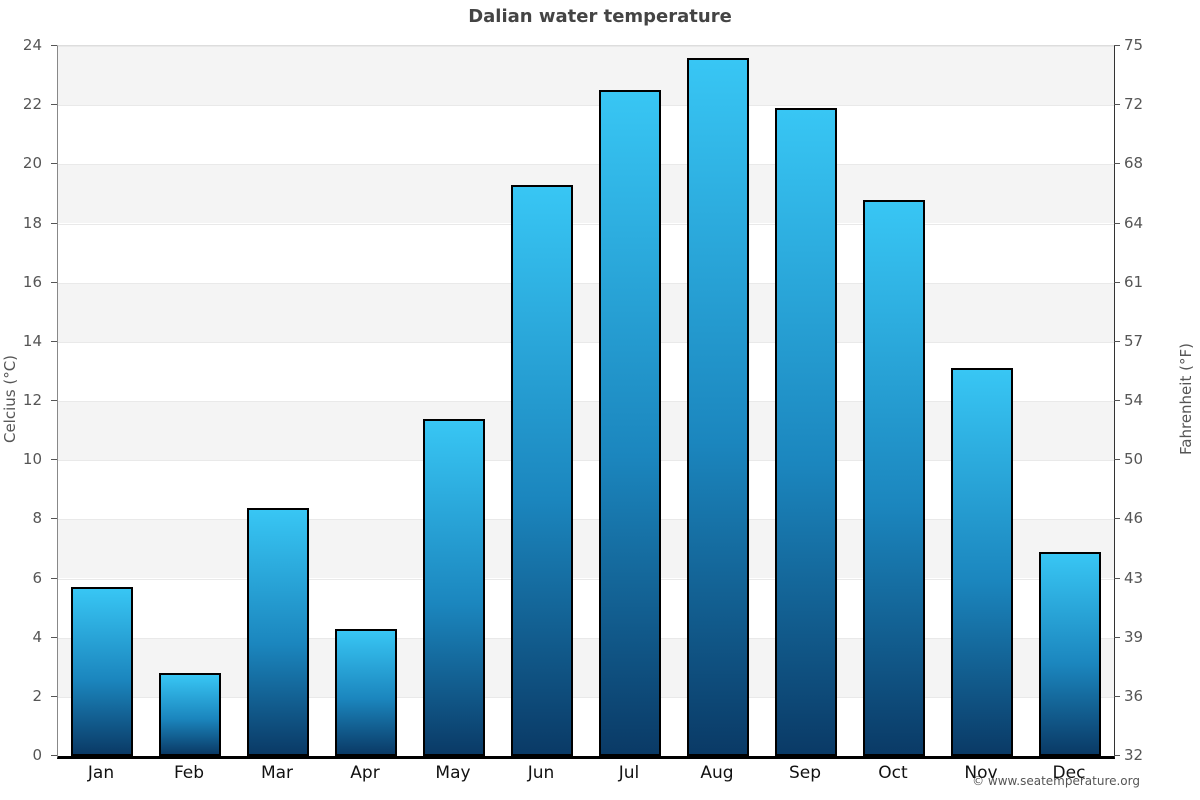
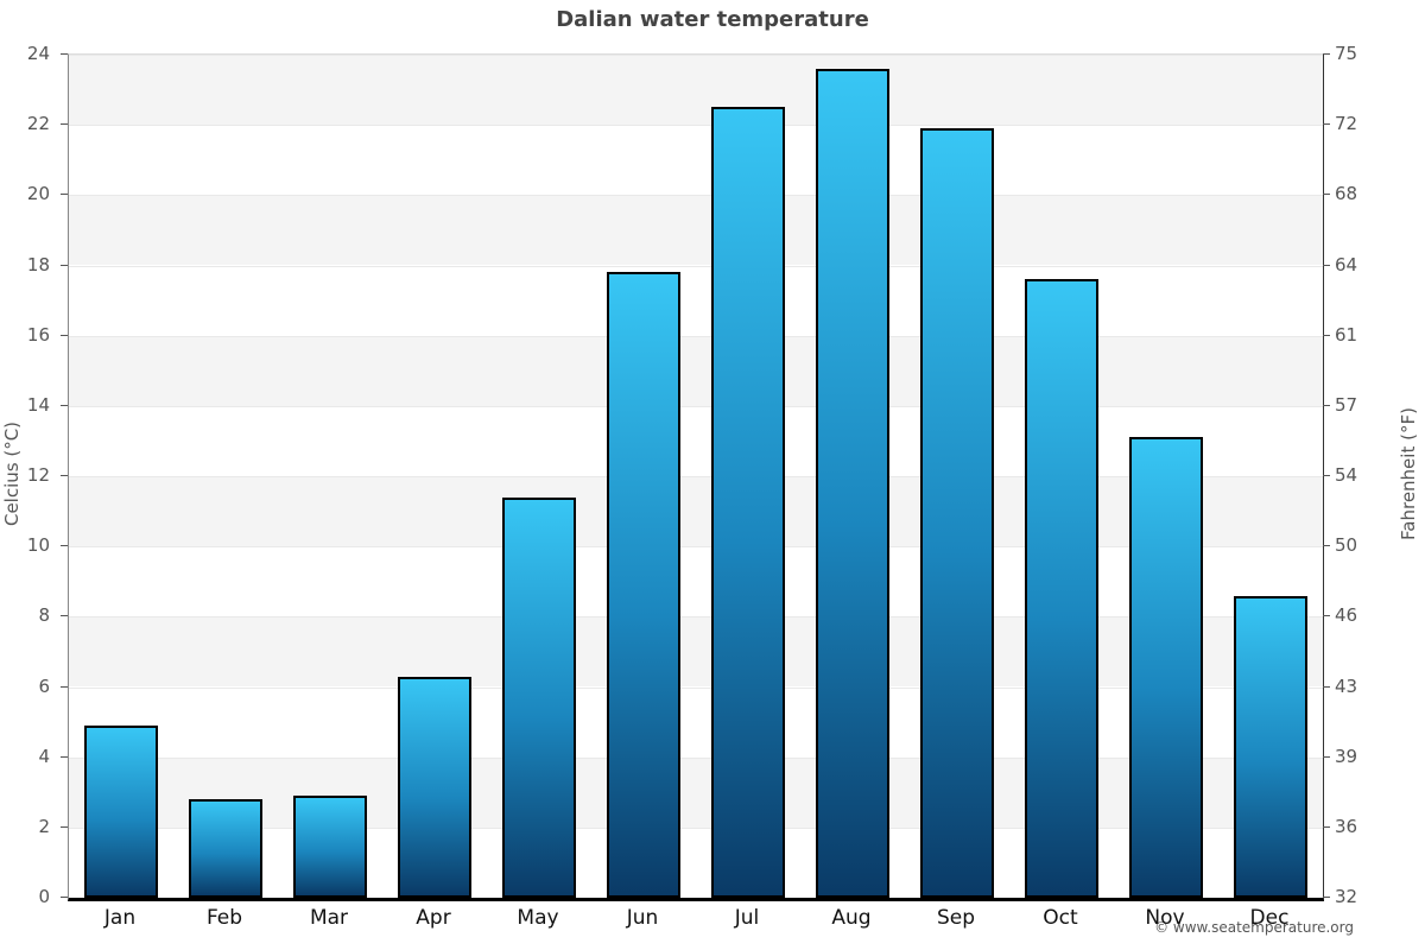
Jan: 5.7 -> 4.9
Mar: 8.4 -> 2.9
Apr: 4.3 -> 6.3
Jun: 19.3 -> 17.8
Oct: 18.8 -> 17.6
Dec: 6.9 -> 8.6
